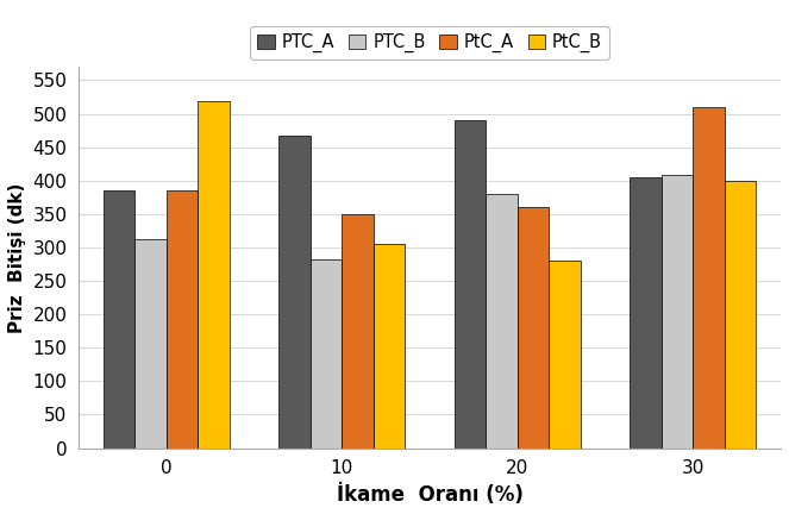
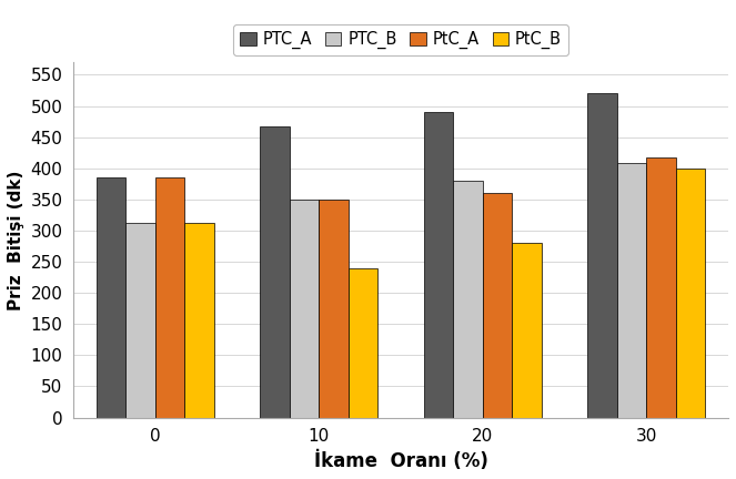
PtC_B/0: 518 -> 312
PTC_B/10: 282 -> 350
PtC_B/10: 306 -> 240
PTC_A/30: 404 -> 520
PtC_A/30: 510 -> 418
